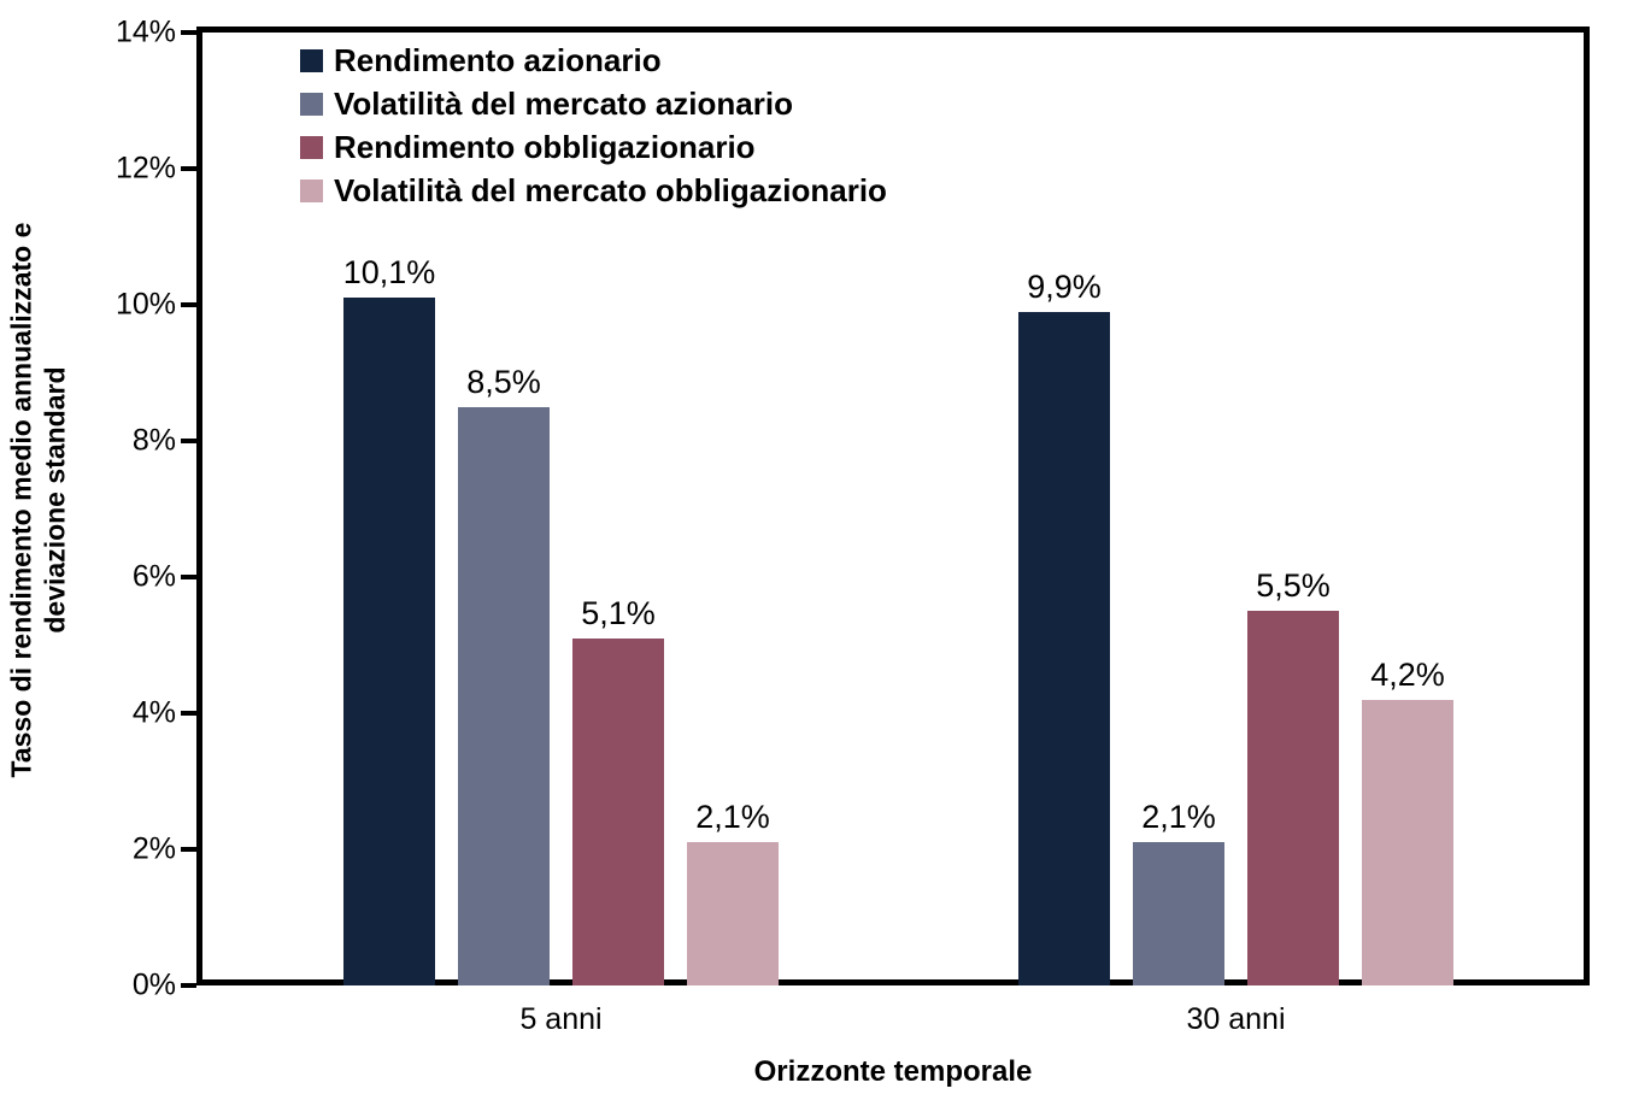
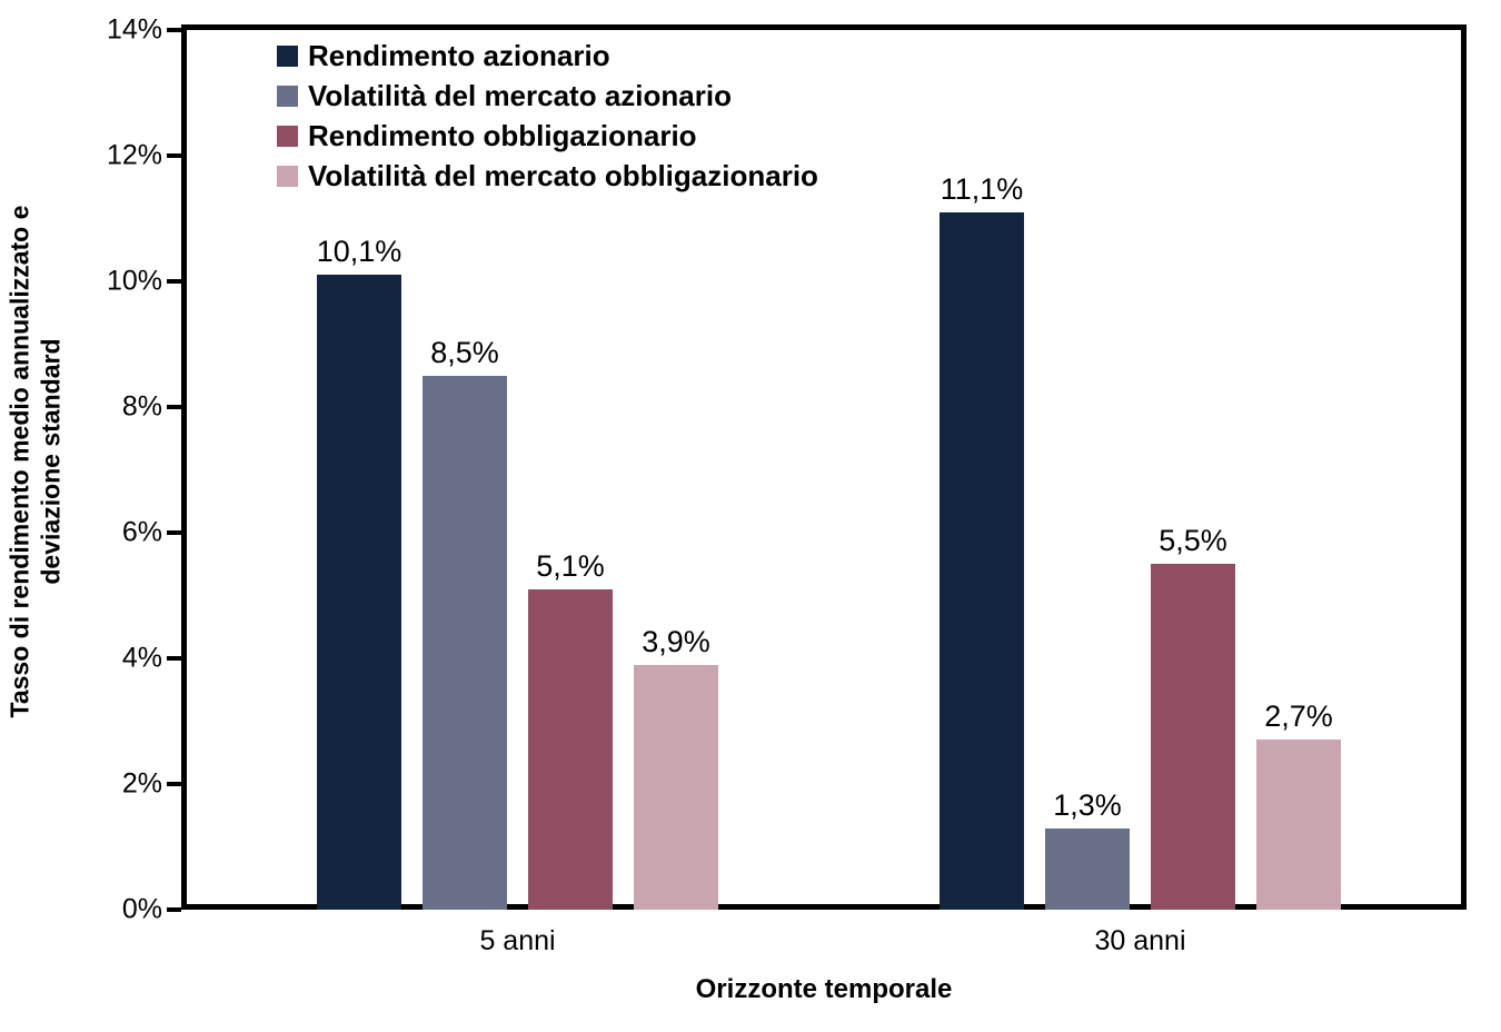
Volatilità del mercato obbligazionario/5 anni: 2,1% -> 3,9%
Rendimento azionario/30 anni: 9,9% -> 11,1%
Volatilità del mercato azionario/30 anni: 2,1% -> 1,3%
Volatilità del mercato obbligazionario/30 anni: 4,2% -> 2,7%
